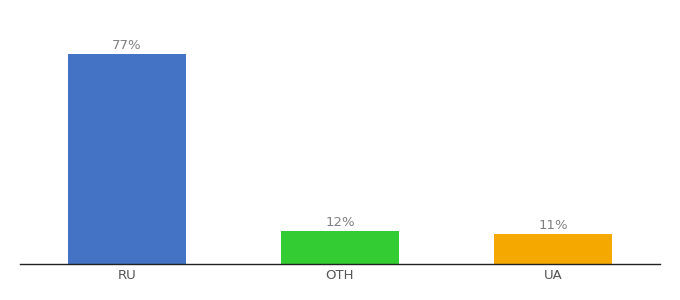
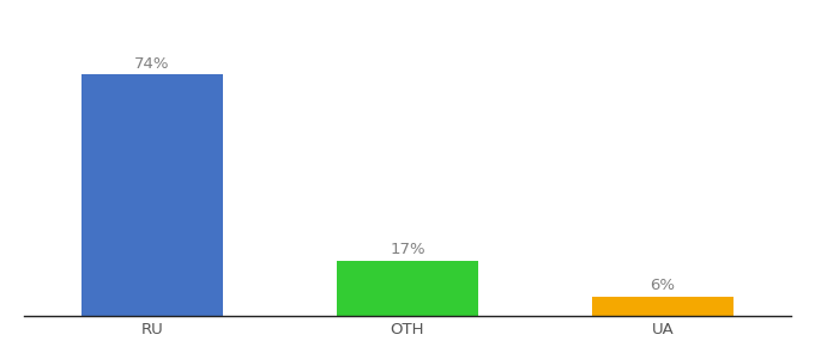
RU: 77% -> 74%
OTH: 12% -> 17%
UA: 11% -> 6%
